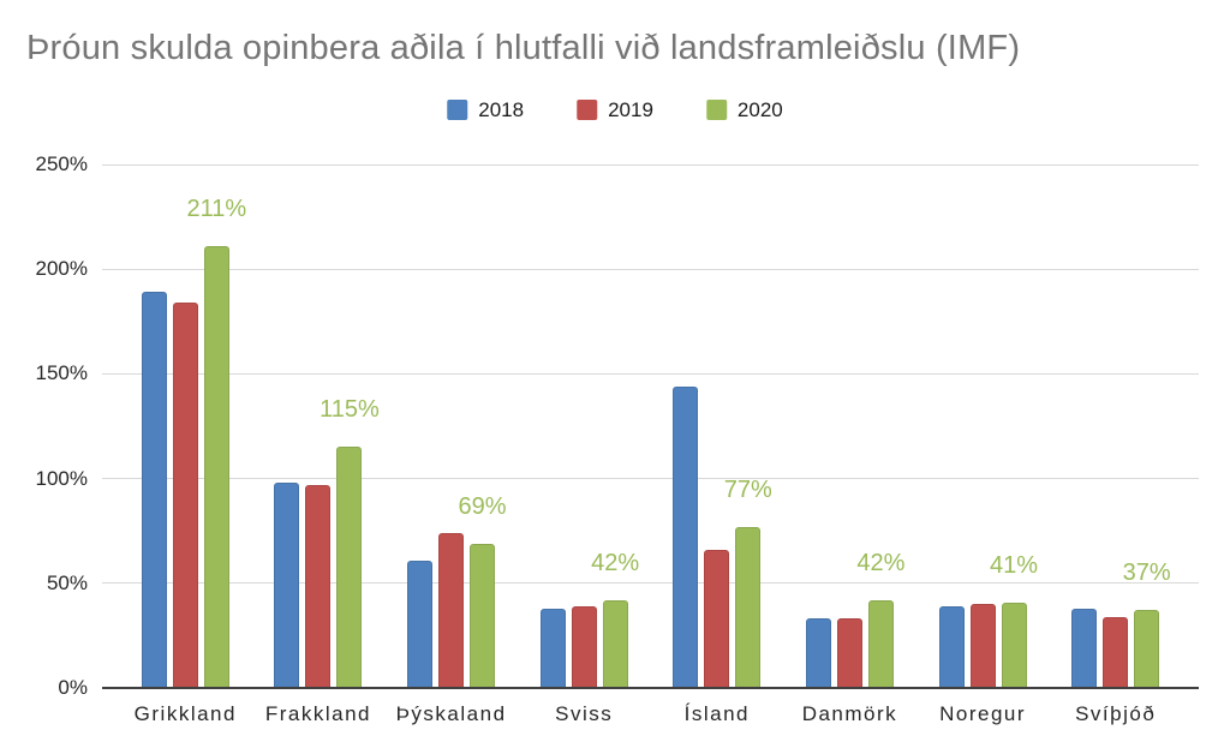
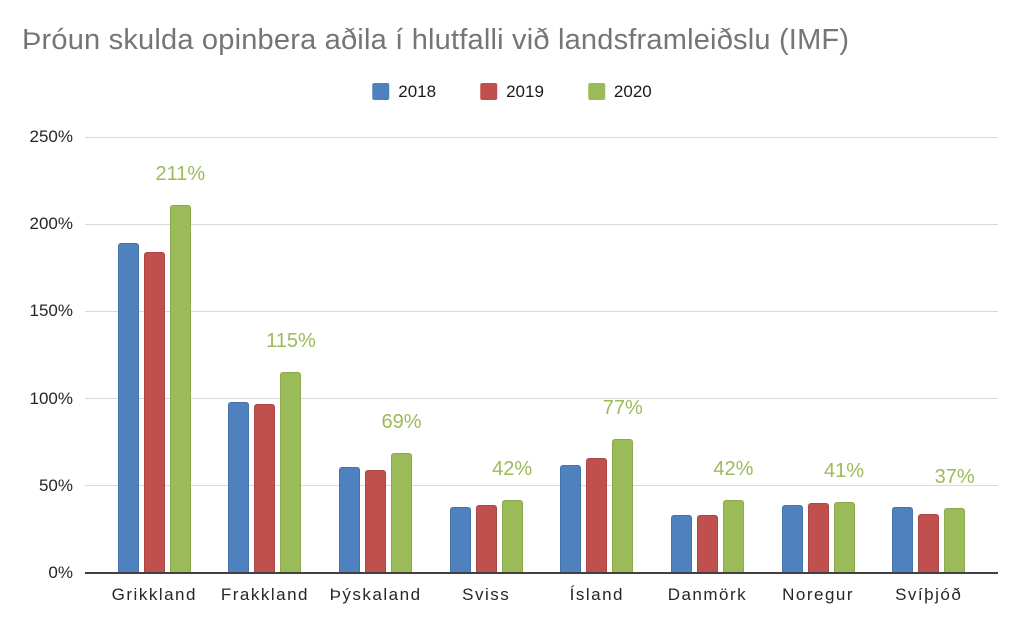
2019/Þýskaland: 74% -> 59%
2018/Ísland: 144% -> 62%
